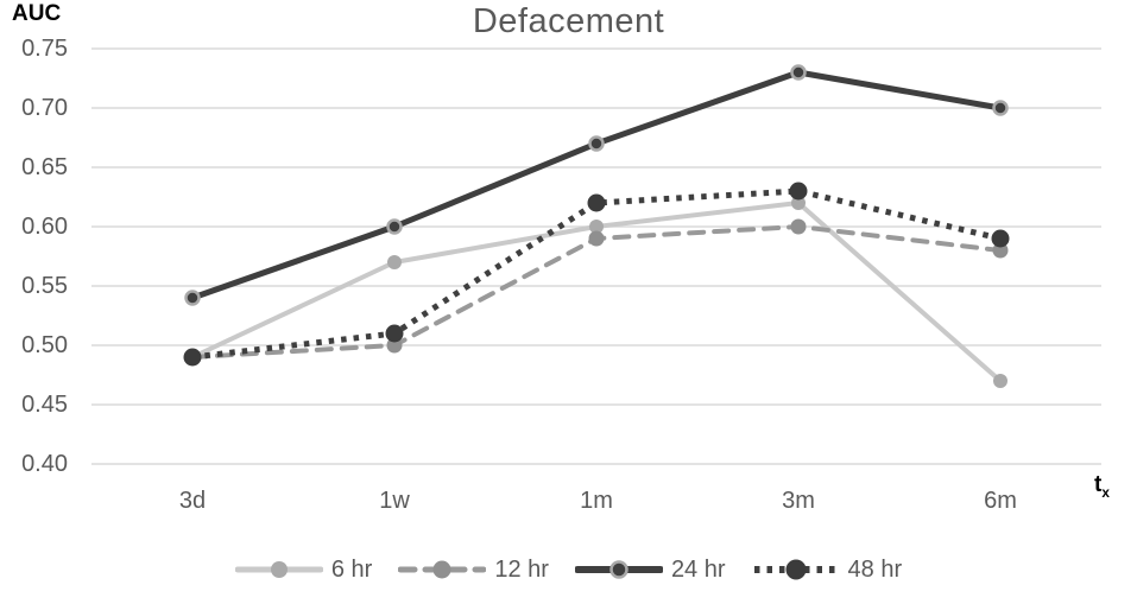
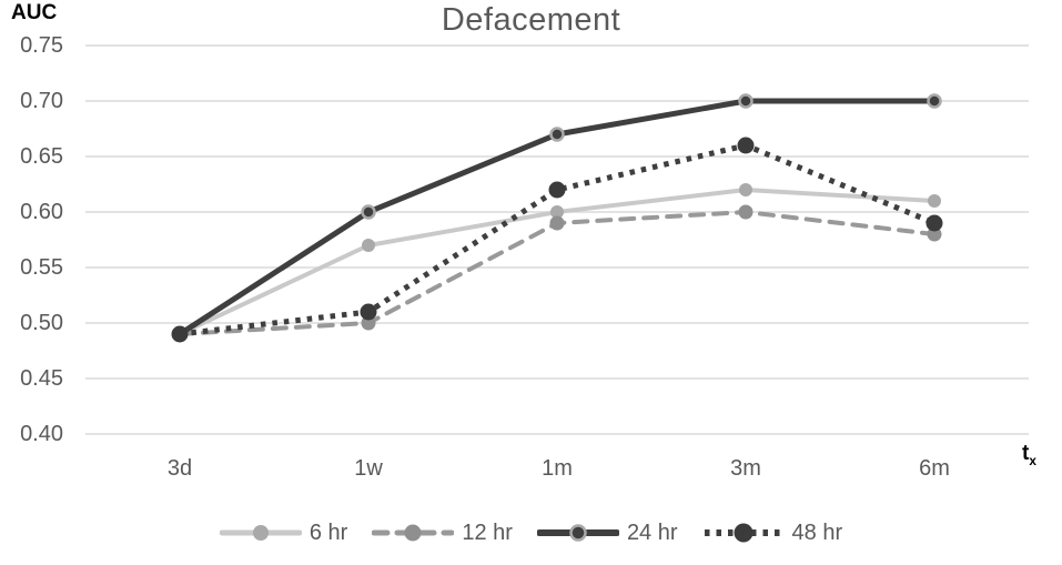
24 hr/3d: 0.54 -> 0.49
24 hr/3m: 0.73 -> 0.70
48 hr/3m: 0.63 -> 0.66
6 hr/6m: 0.47 -> 0.61
